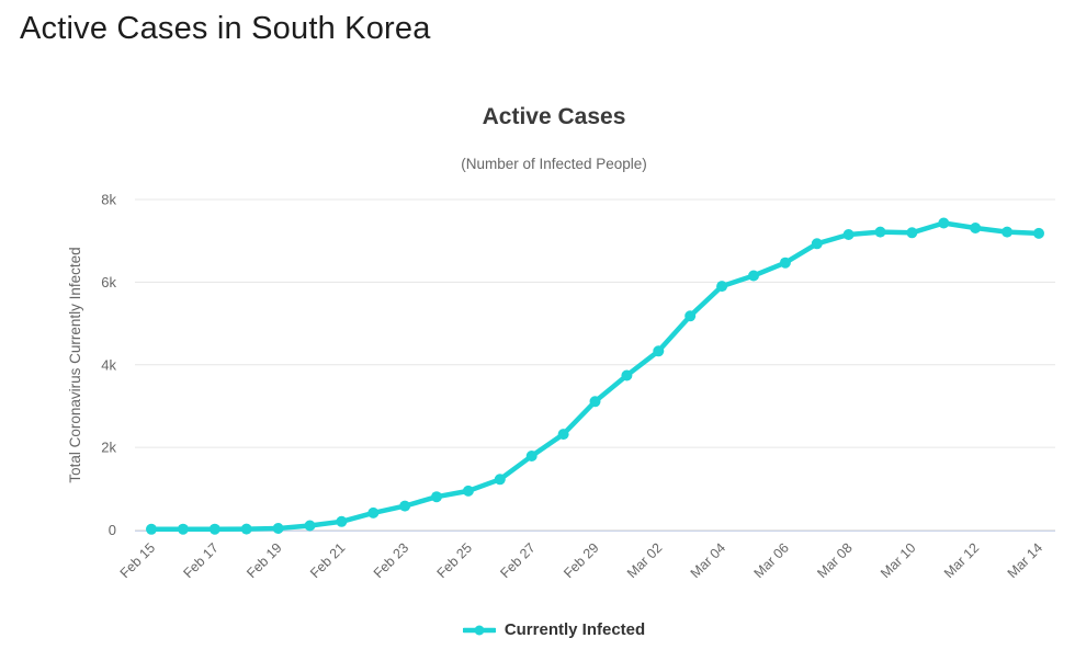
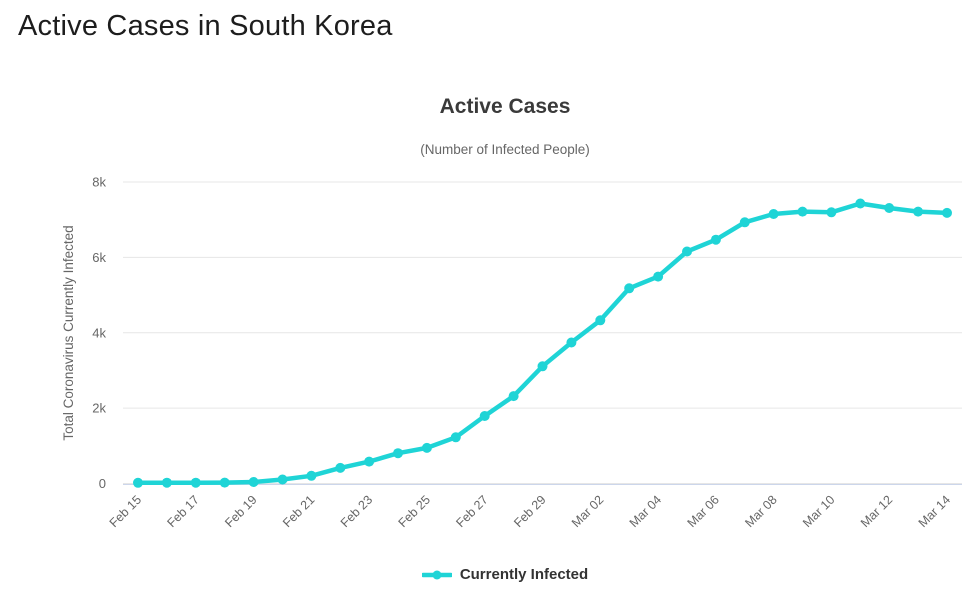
Mar 04: 5.9k -> 5.5k
